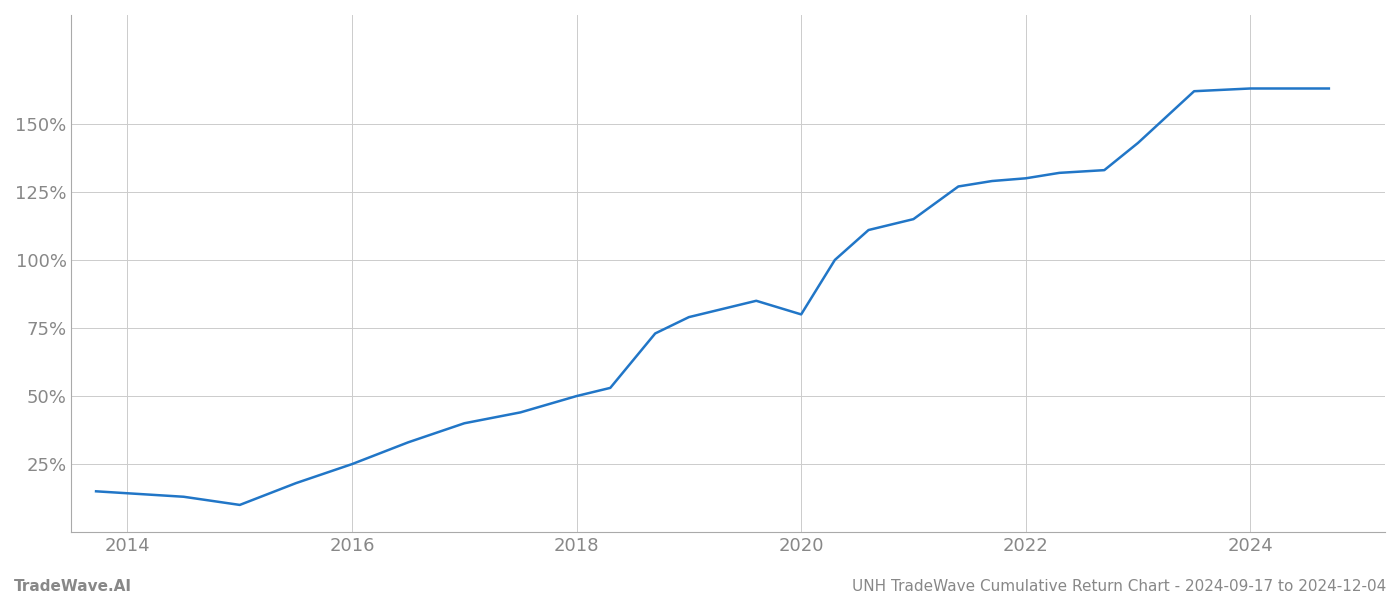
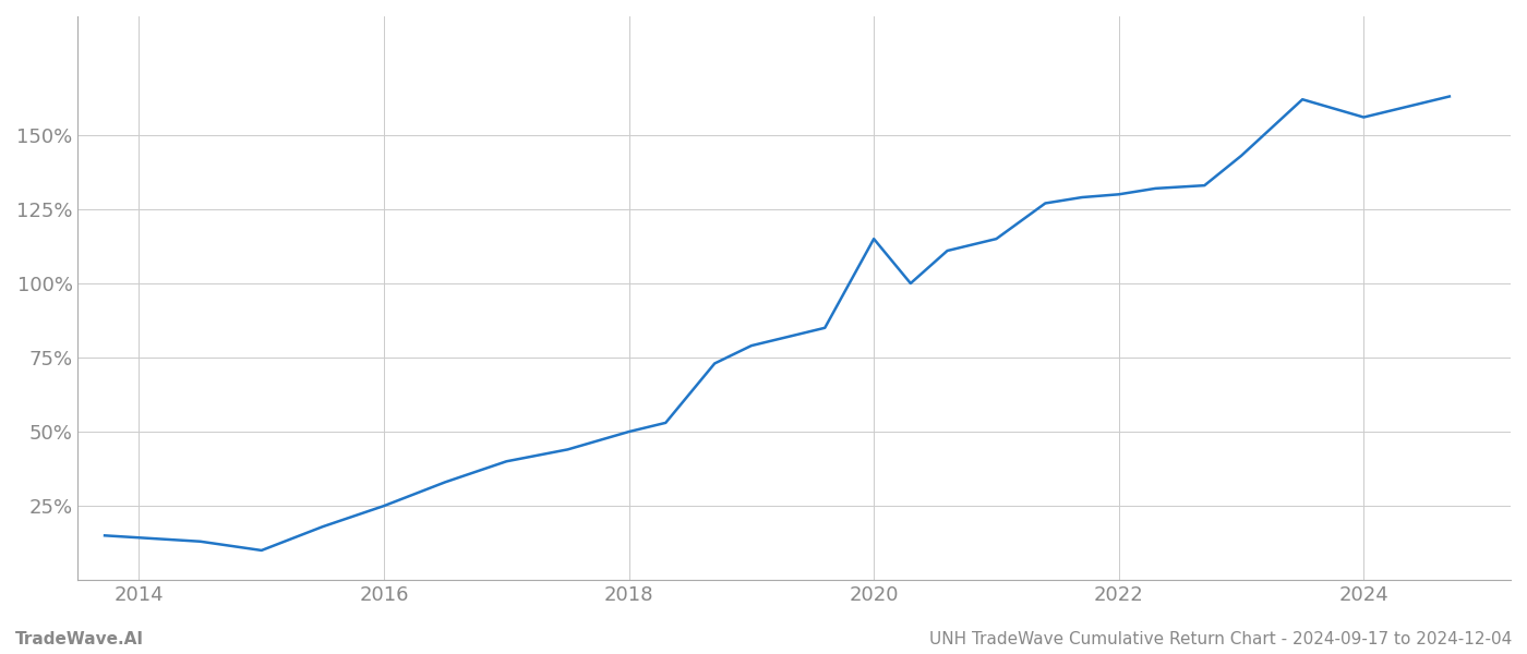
2020: 80% -> 115%
2024: 163% -> 156%
